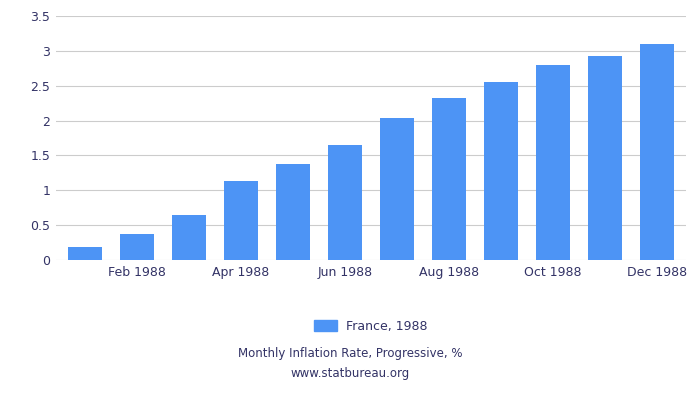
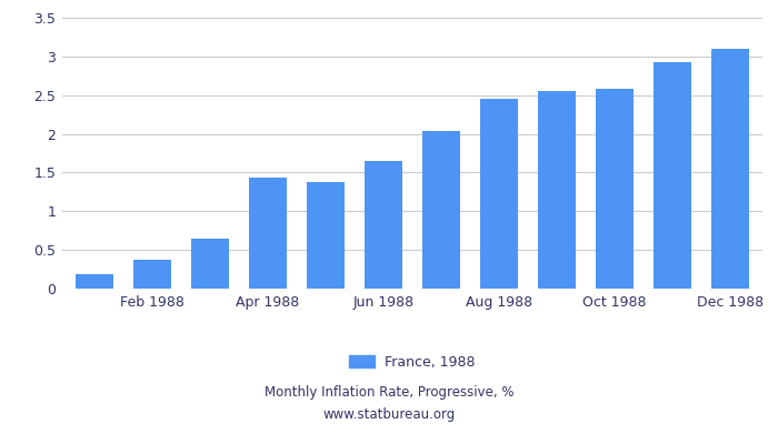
Apr 1988: 1.14 -> 1.44
Aug 1988: 2.32 -> 2.46
Oct 1988: 2.80 -> 2.58
